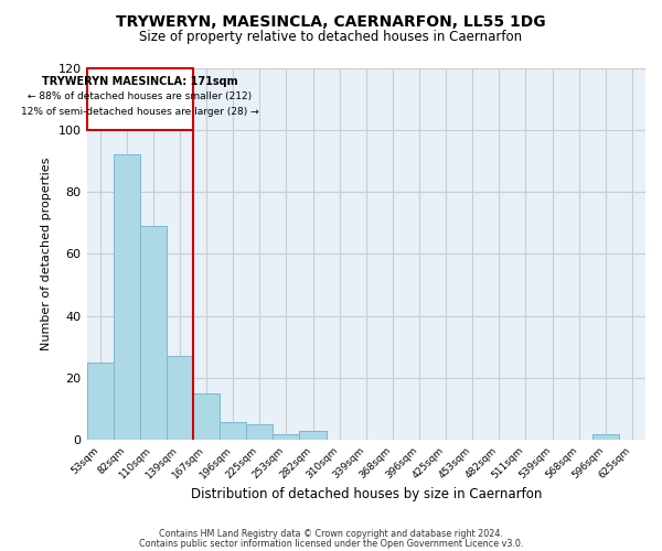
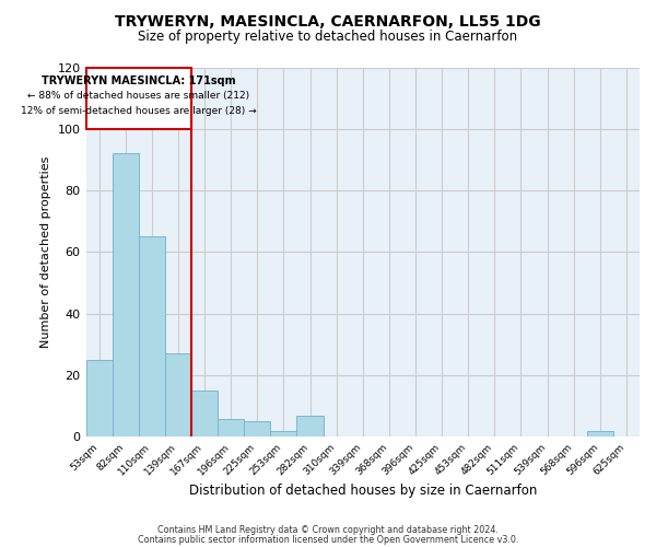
110sqm: 69 -> 65
282sqm: 3 -> 7
